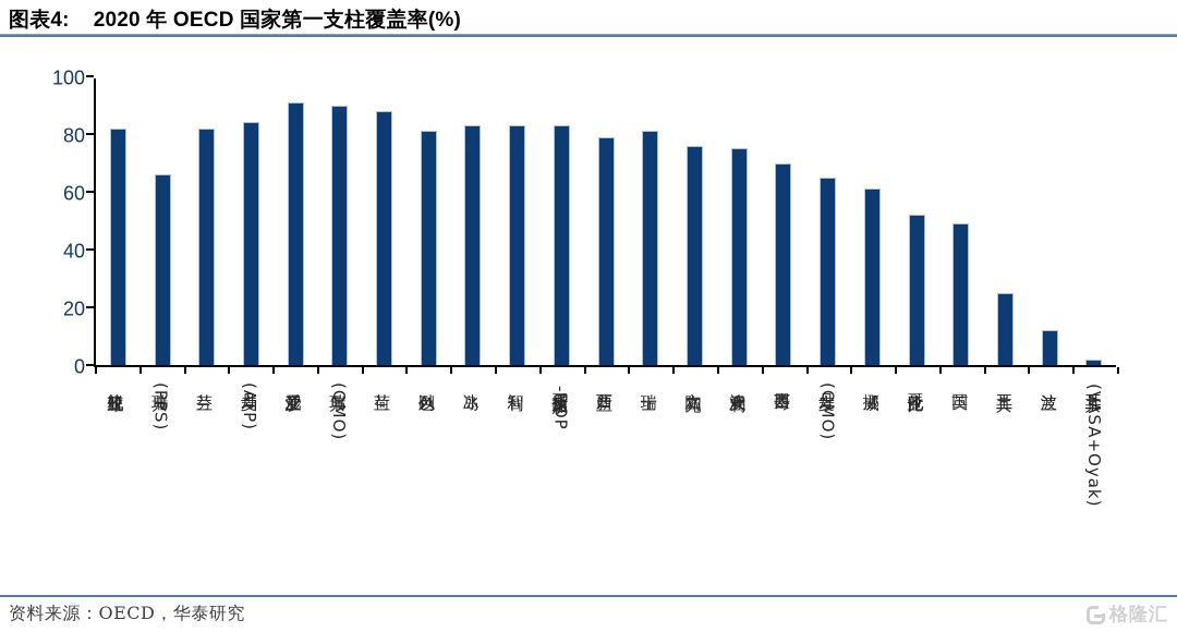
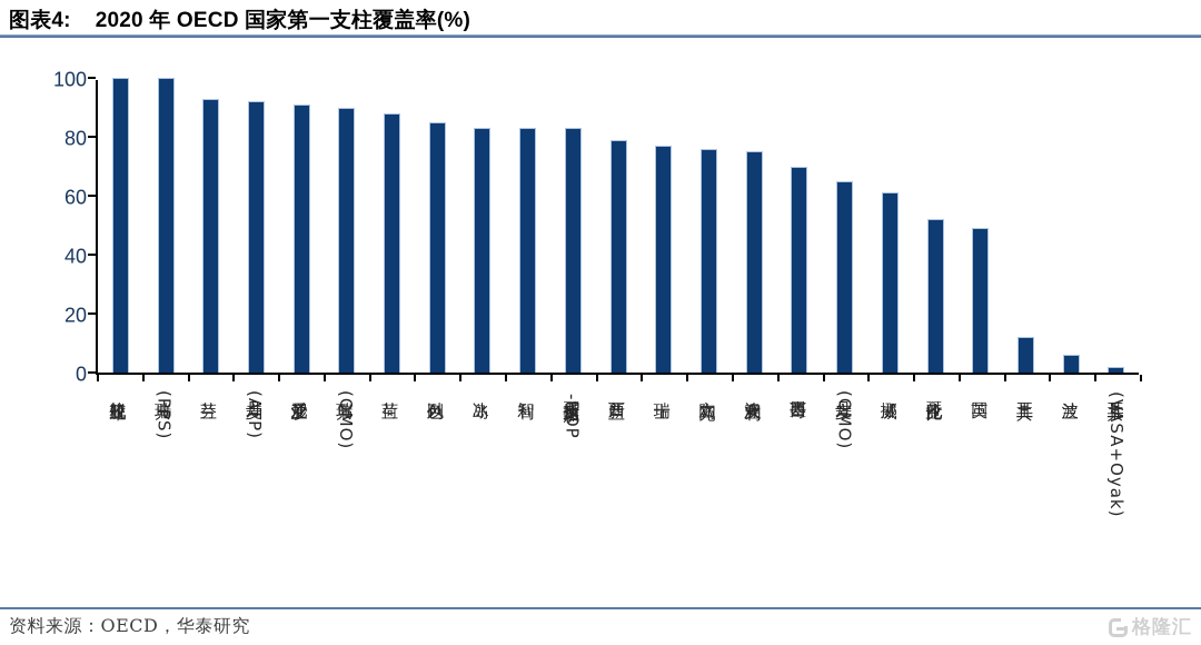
拉脱维亚: 82 -> 100
瑞典(PPS): 66 -> 100
芬兰: 82 -> 93
丹麦(ATP): 84 -> 92
以色列: 81 -> 85
瑞士: 81 -> 77
土耳其: 25 -> 12
波兰: 12 -> 6
